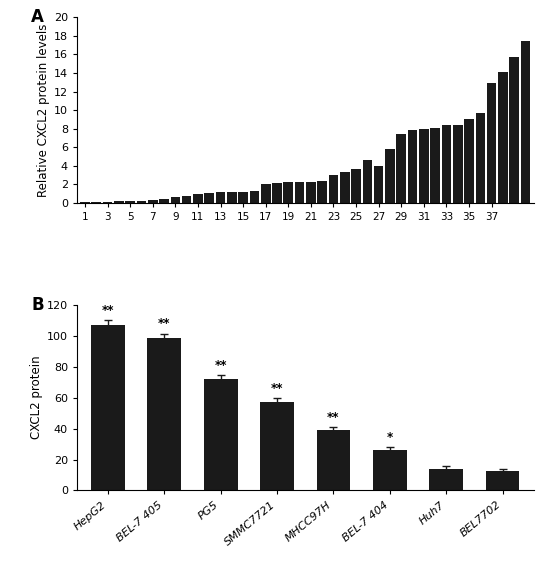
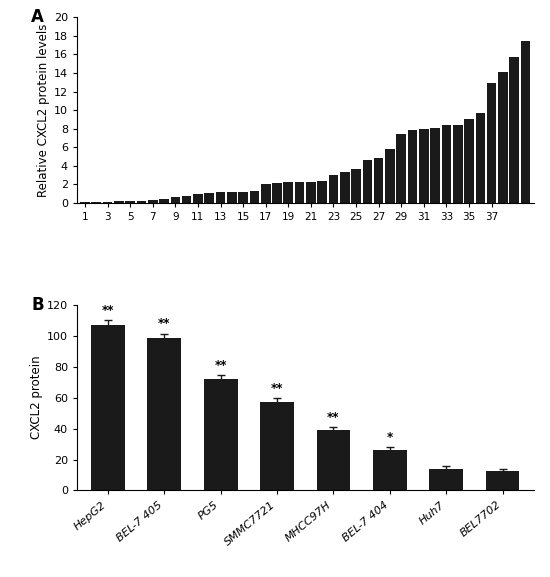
27: 4.0 -> 4.8
